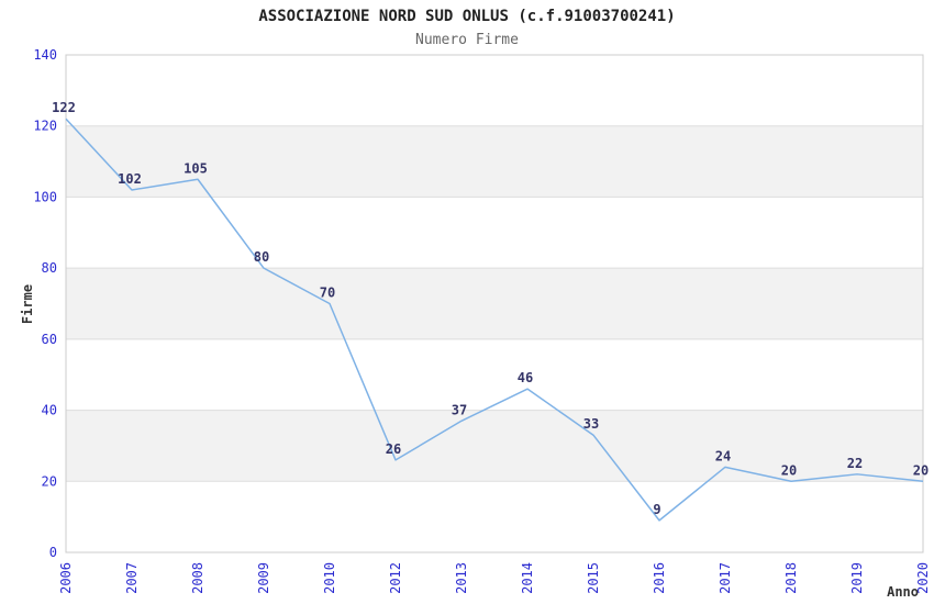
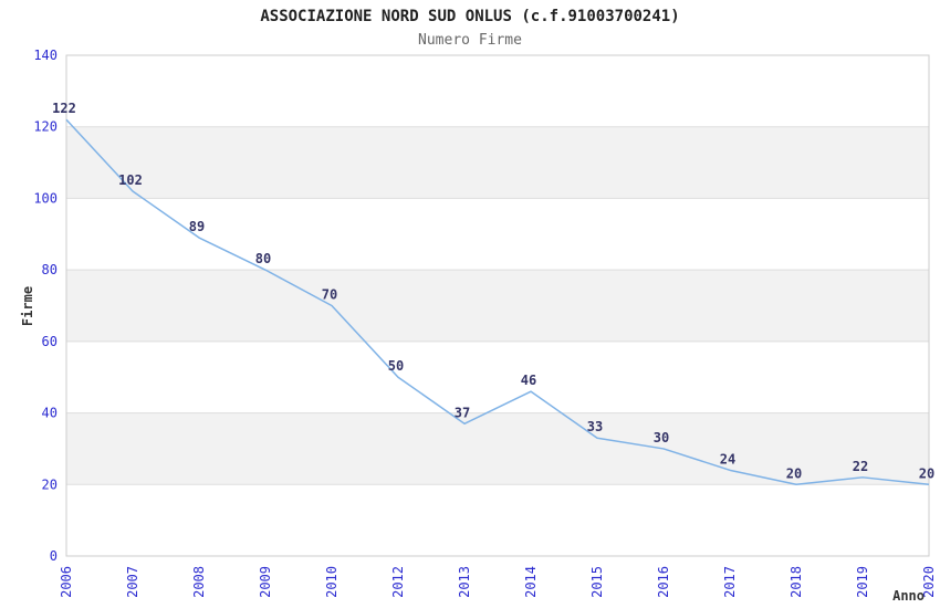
2008: 105 -> 89
2012: 26 -> 50
2016: 9 -> 30
